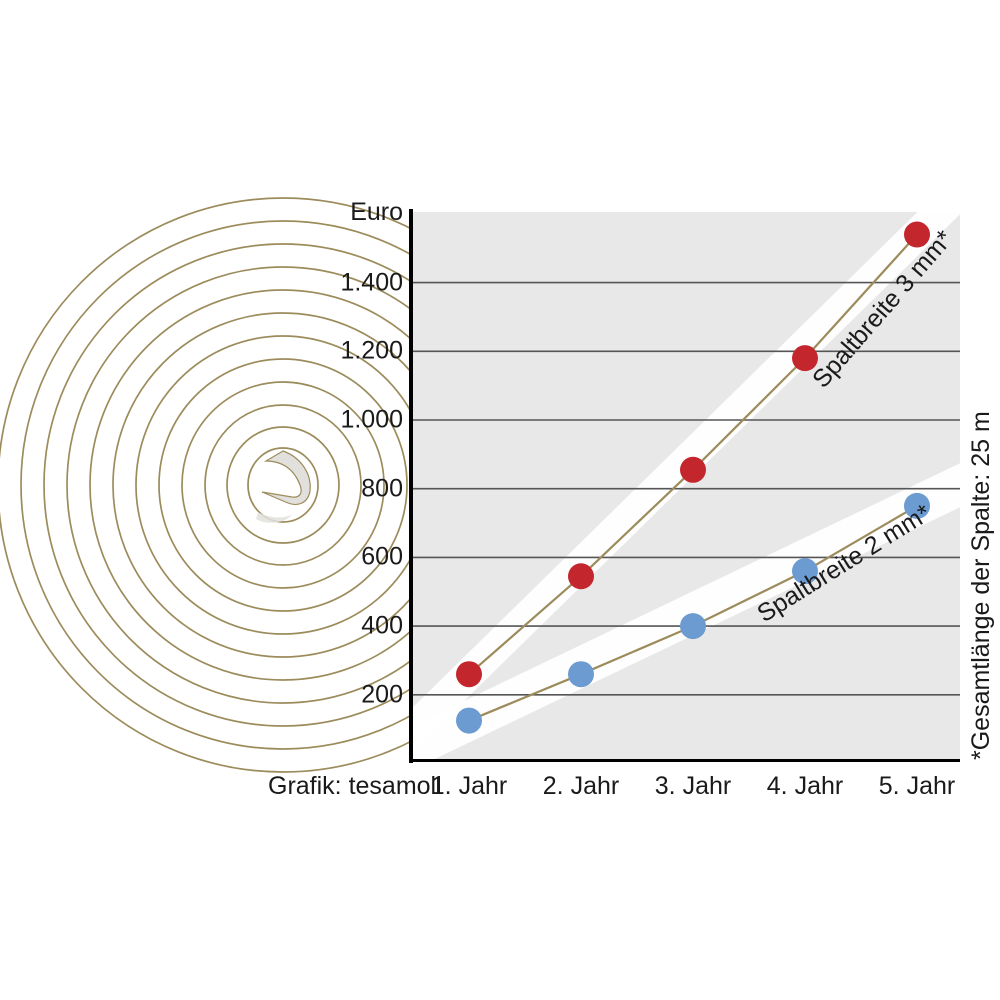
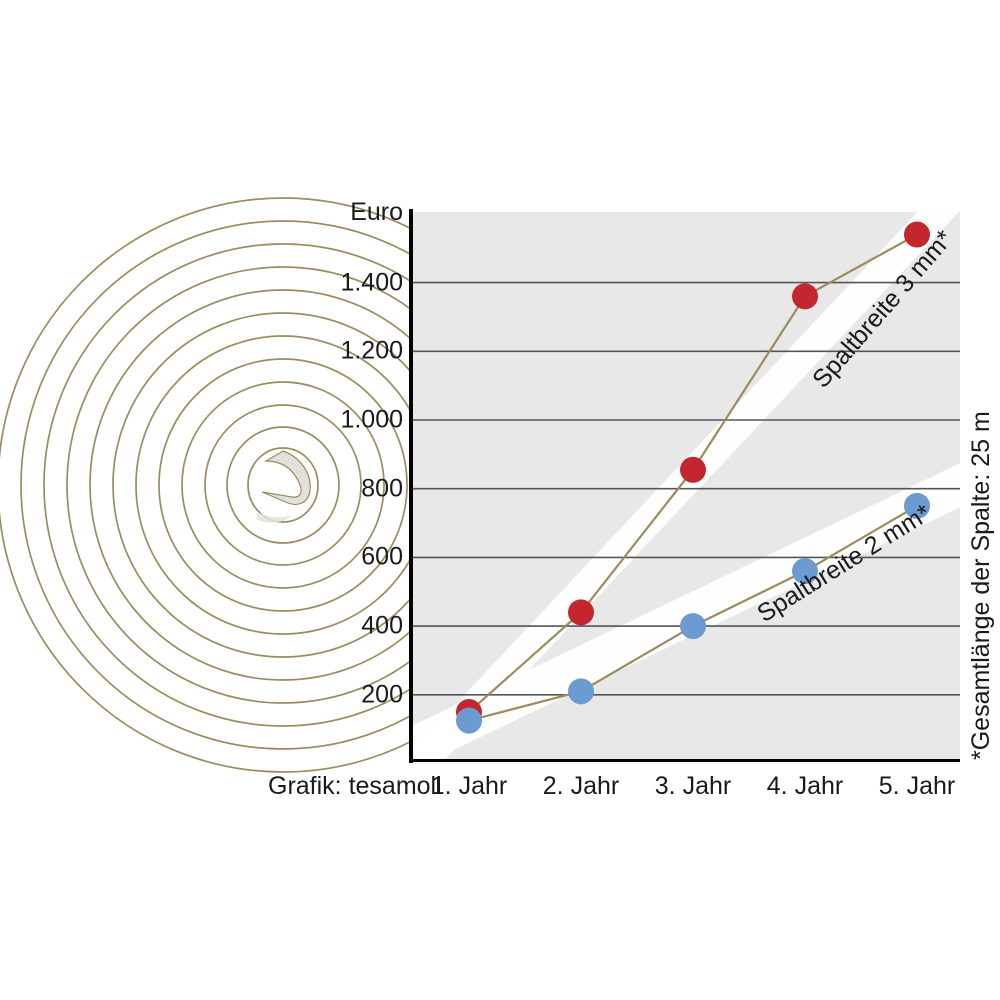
Spaltbreite 3 mm*/1. Jahr: 260 -> 150
Spaltbreite 3 mm*/2. Jahr: 540 -> 440
Spaltbreite 2 mm*/2. Jahr: 260 -> 210
Spaltbreite 3 mm*/4. Jahr: 1180 -> 1360
